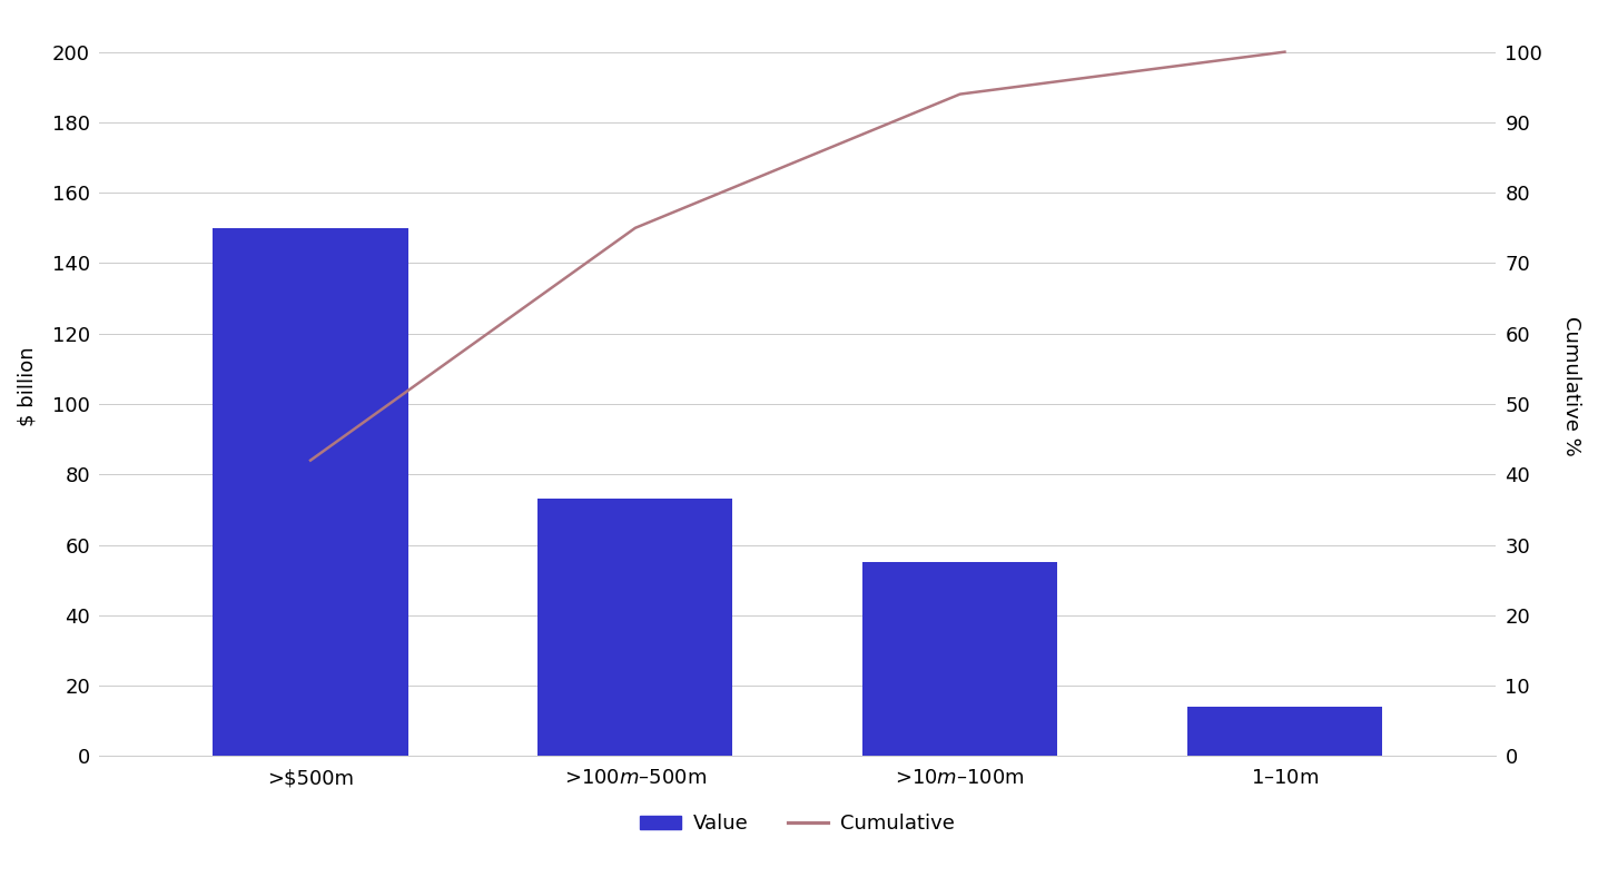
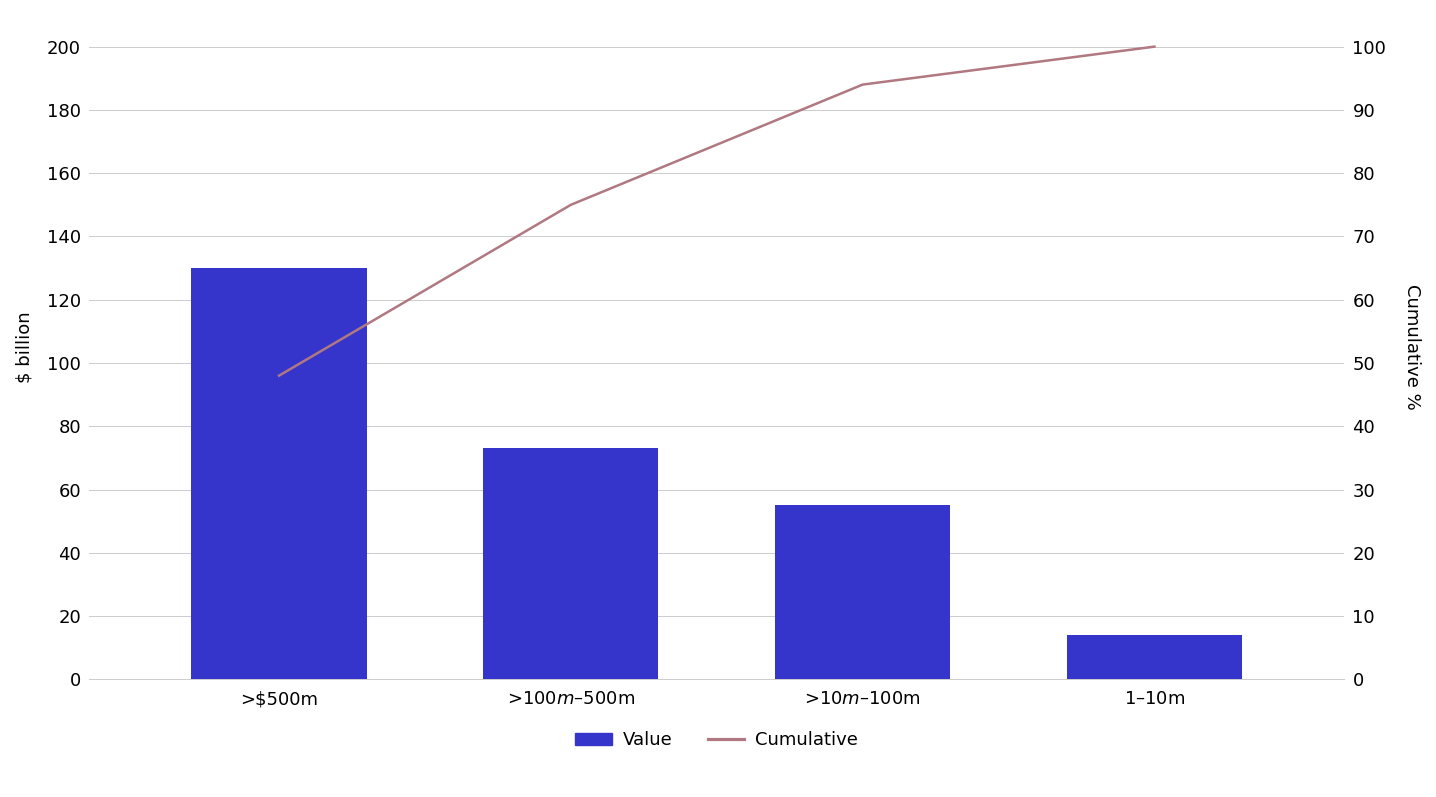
Value/>$500m: 150 -> 130
Cumulative/>$500m: 42 -> 48
